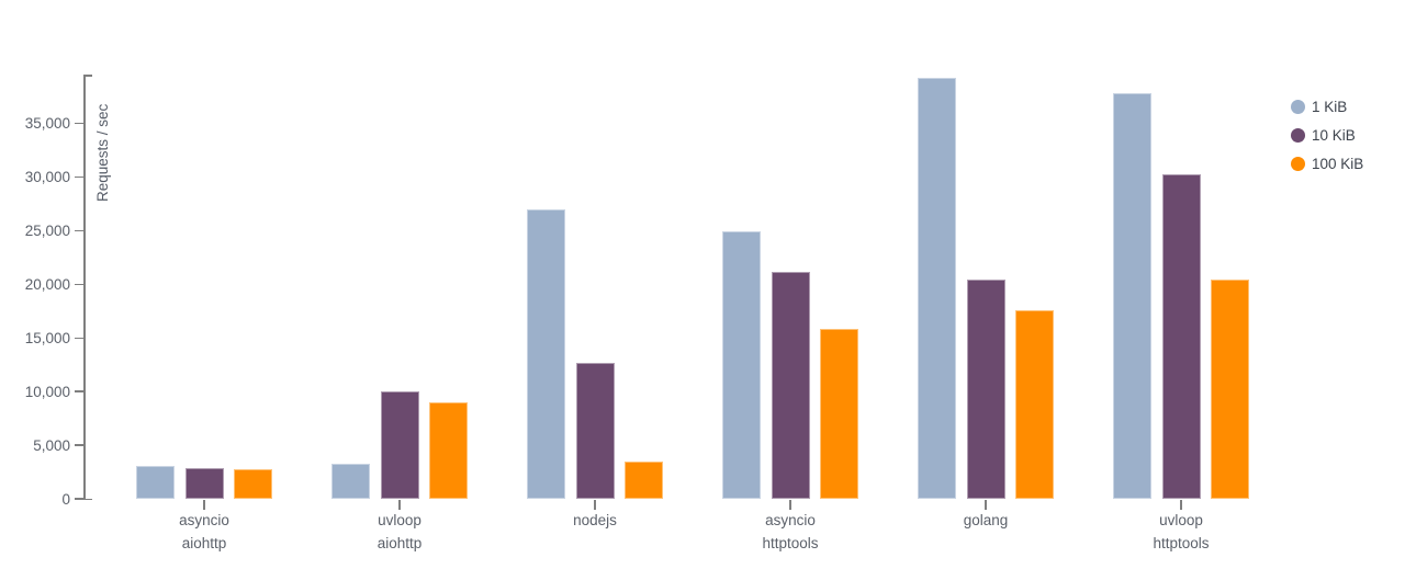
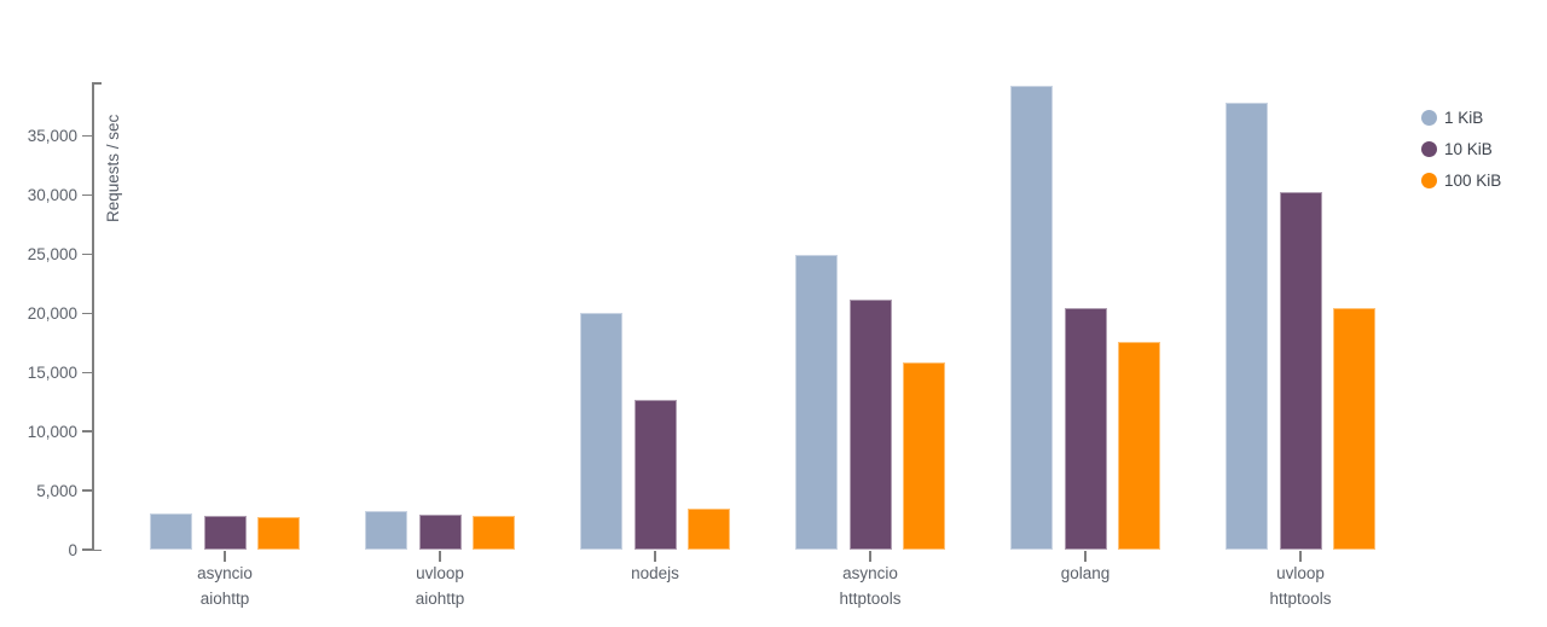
10 KiB/uvloop aiohttp: 10000 -> 3000
100 KiB/uvloop aiohttp: 9000 -> 3000
1 KiB/nodejs: 27000 -> 20000
